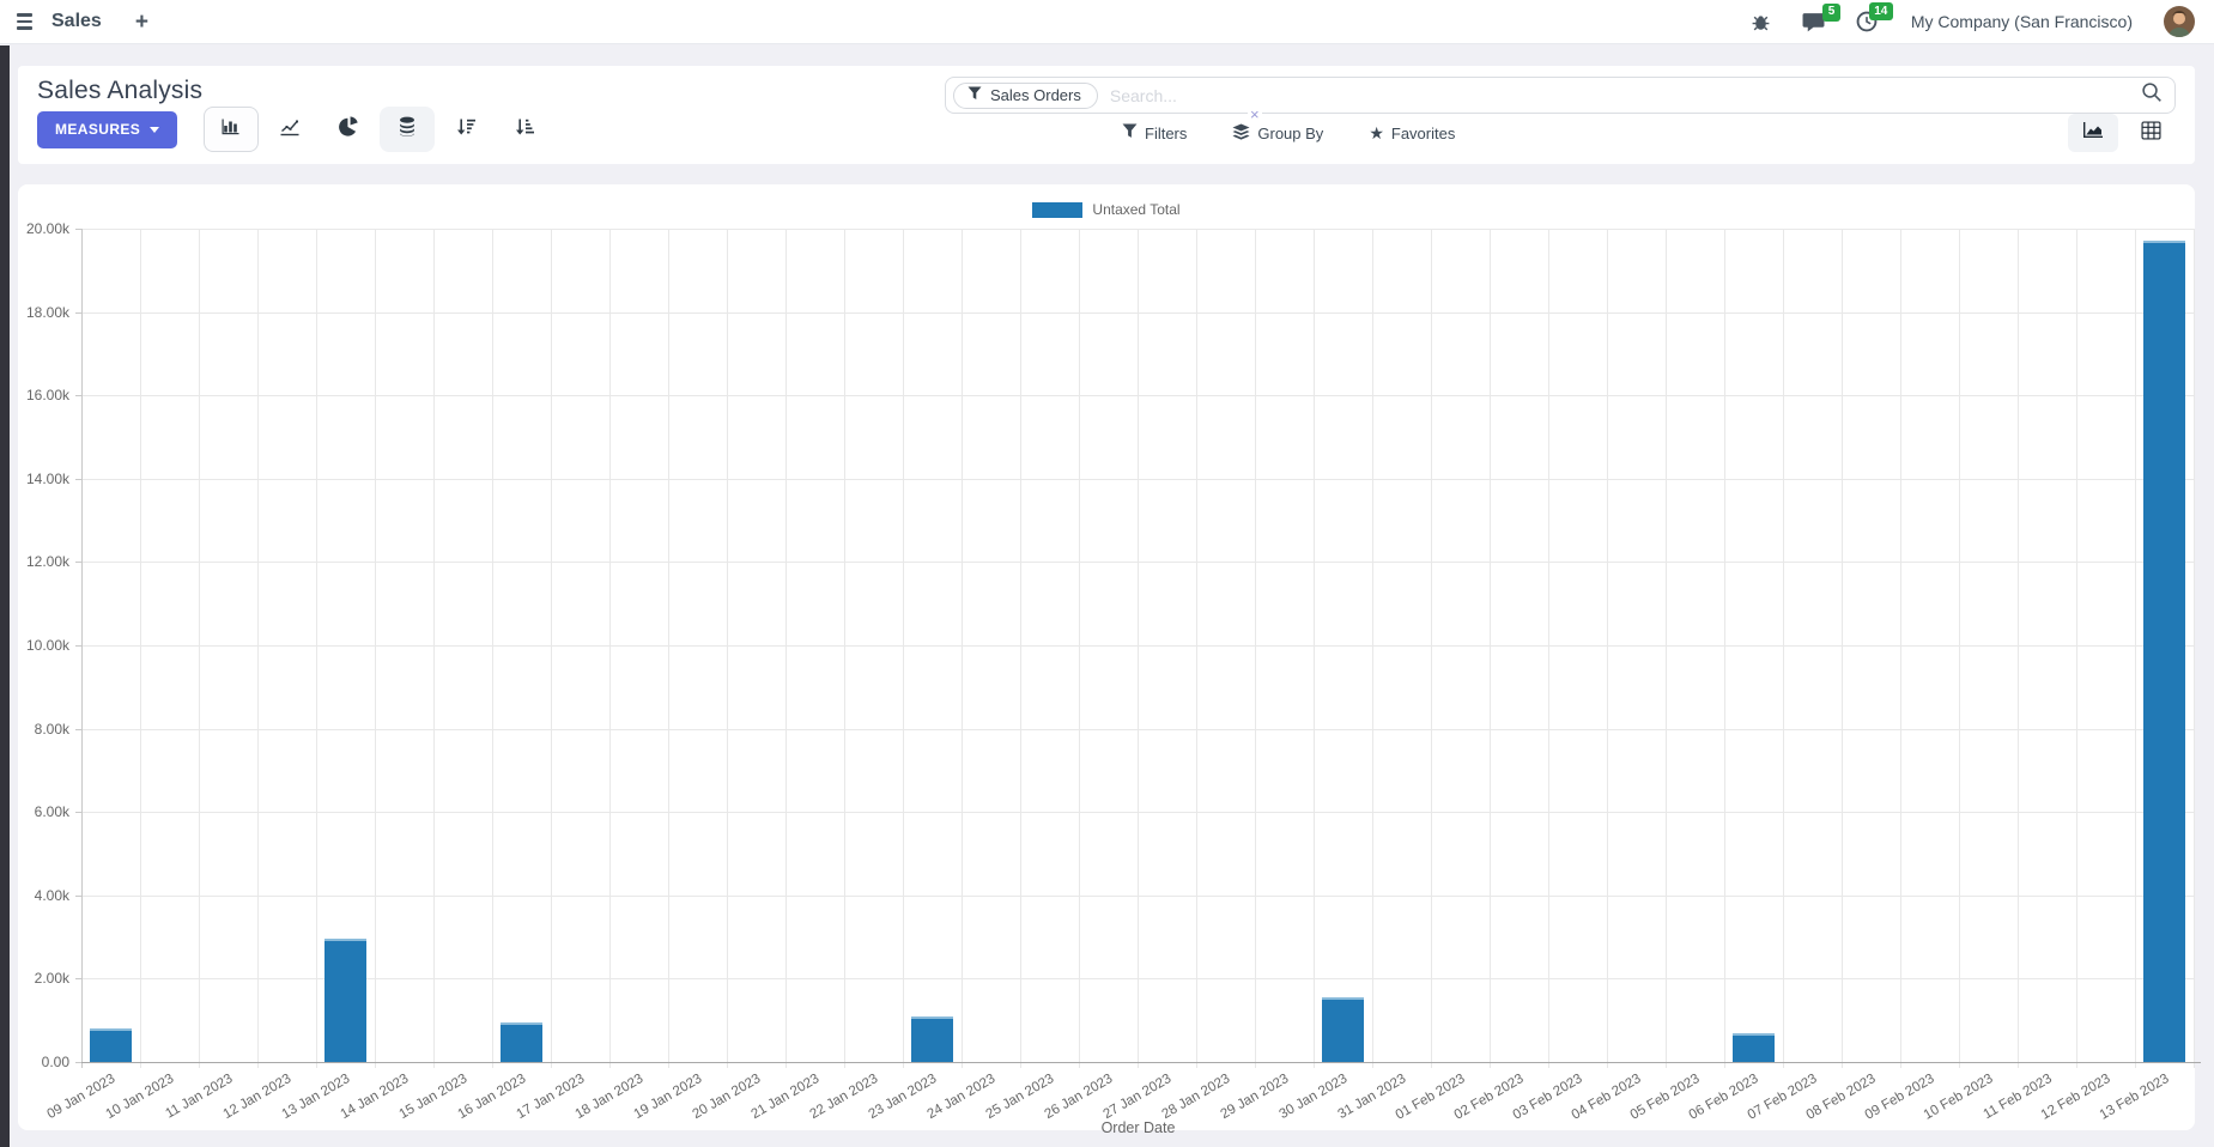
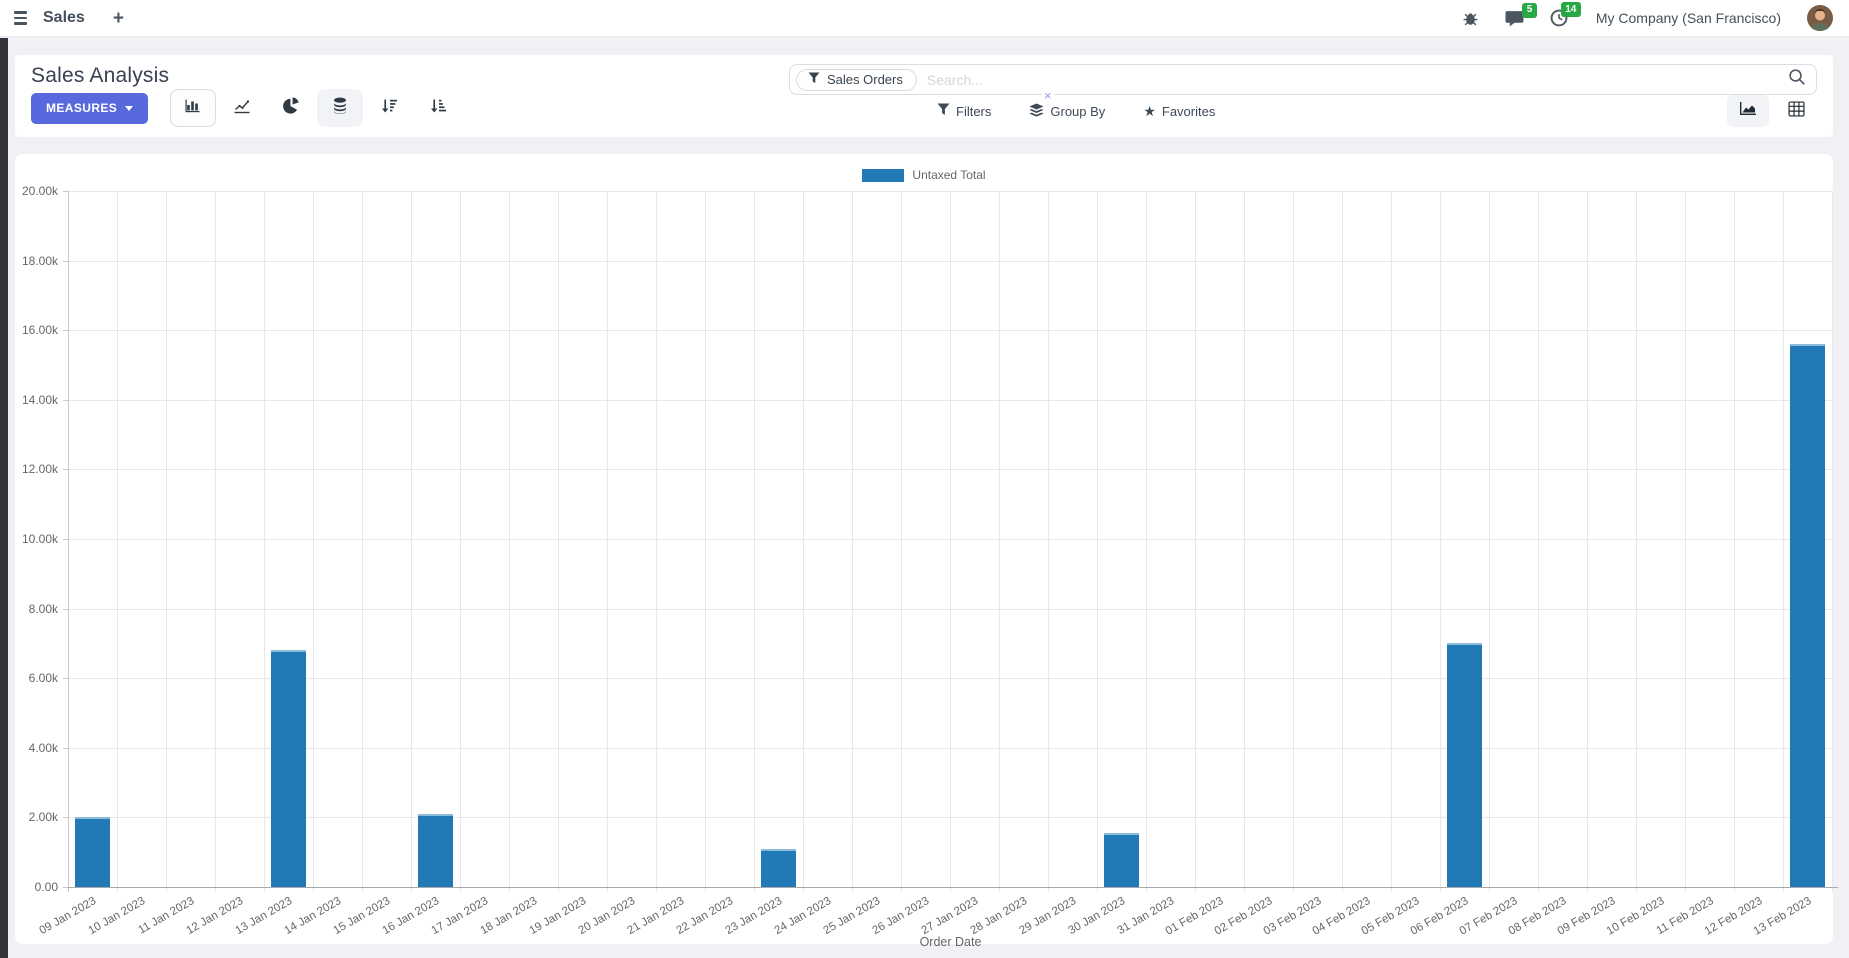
09 Jan 2023: 0.8k -> 2.0k
13 Jan 2023: 3.0k -> 6.8k
16 Jan 2023: 1.0k -> 2.1k
06 Feb 2023: 0.7k -> 7.0k
13 Feb 2023: 19.7k -> 15.6k
